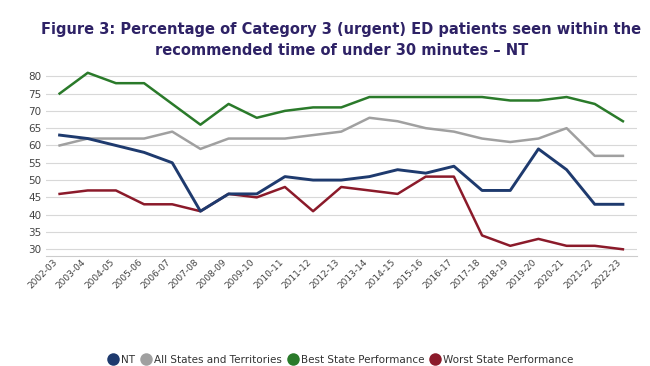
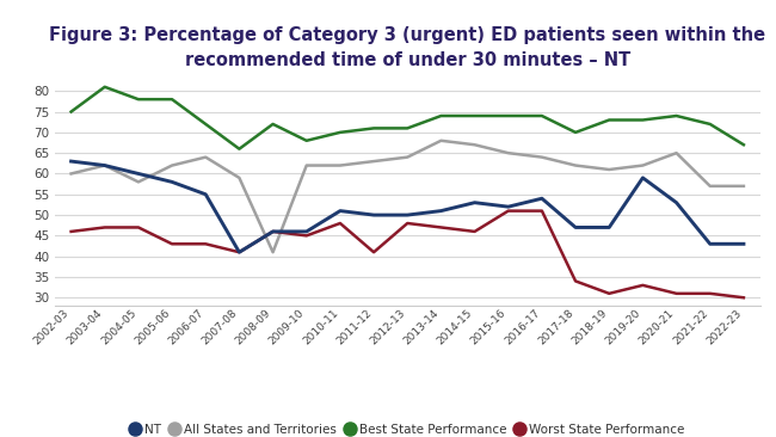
All States and Territories/2004-05: 62 -> 58
All States and Territories/2008-09: 62 -> 41
Best State Performance/2017-18: 74 -> 70
